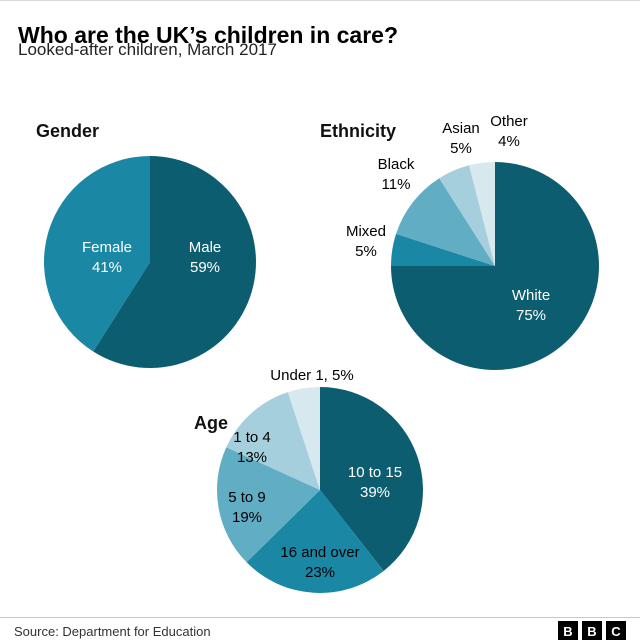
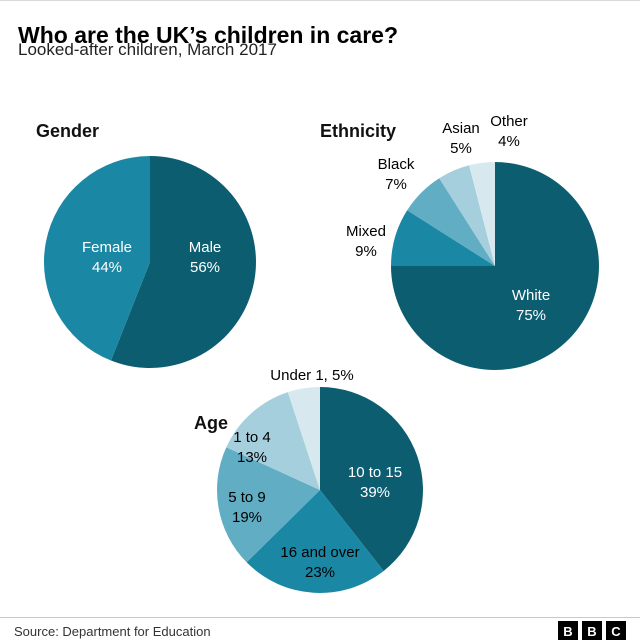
Gender/Male: 59% -> 56%
Gender/Female: 41% -> 44%
Ethnicity/Mixed: 5% -> 9%
Ethnicity/Black: 11% -> 7%
